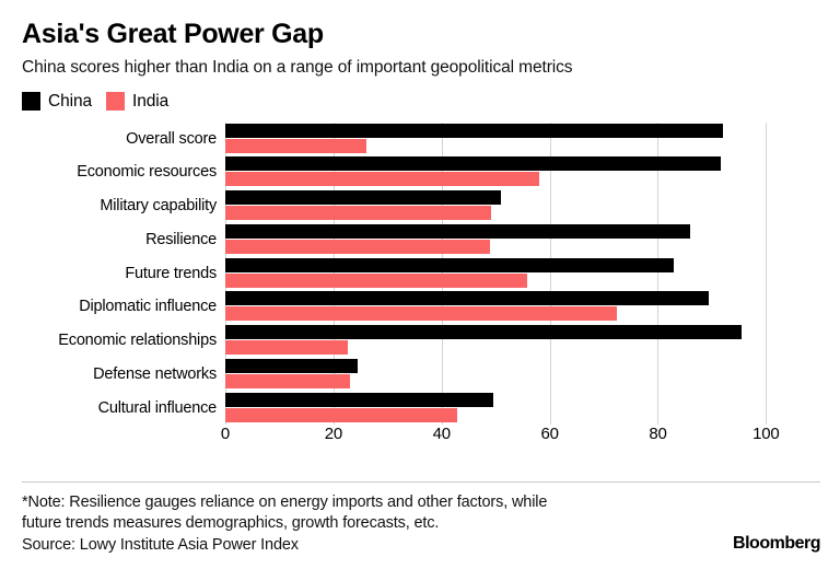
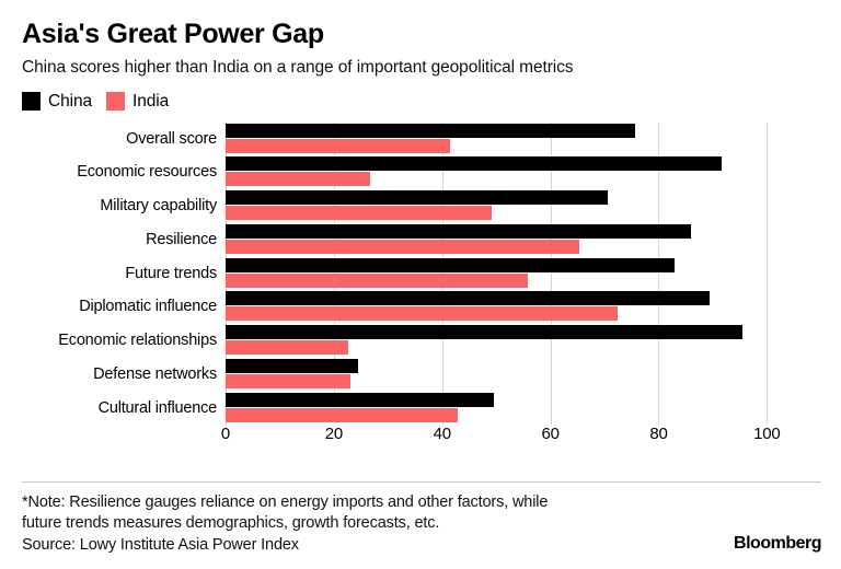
China/Overall score: 92 -> 76
India/Overall score: 26 -> 41
India/Economic resources: 58 -> 27
China/Military capability: 51 -> 71
India/Resilience: 49 -> 65
